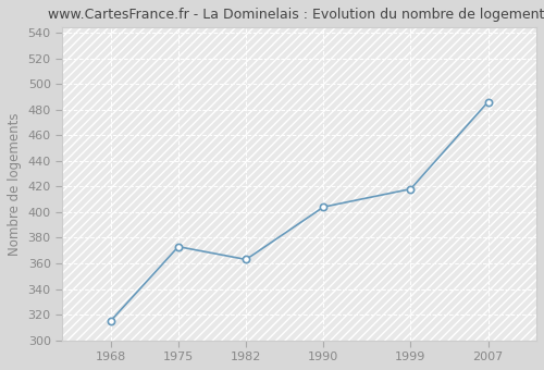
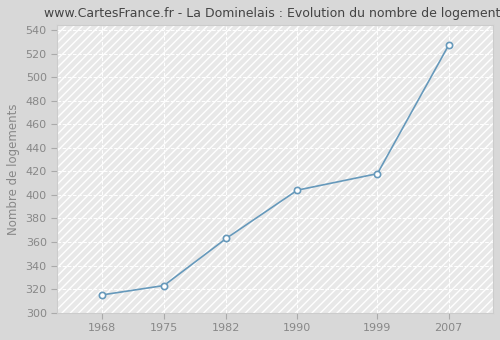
1975: 373 -> 323
2007: 486 -> 527
